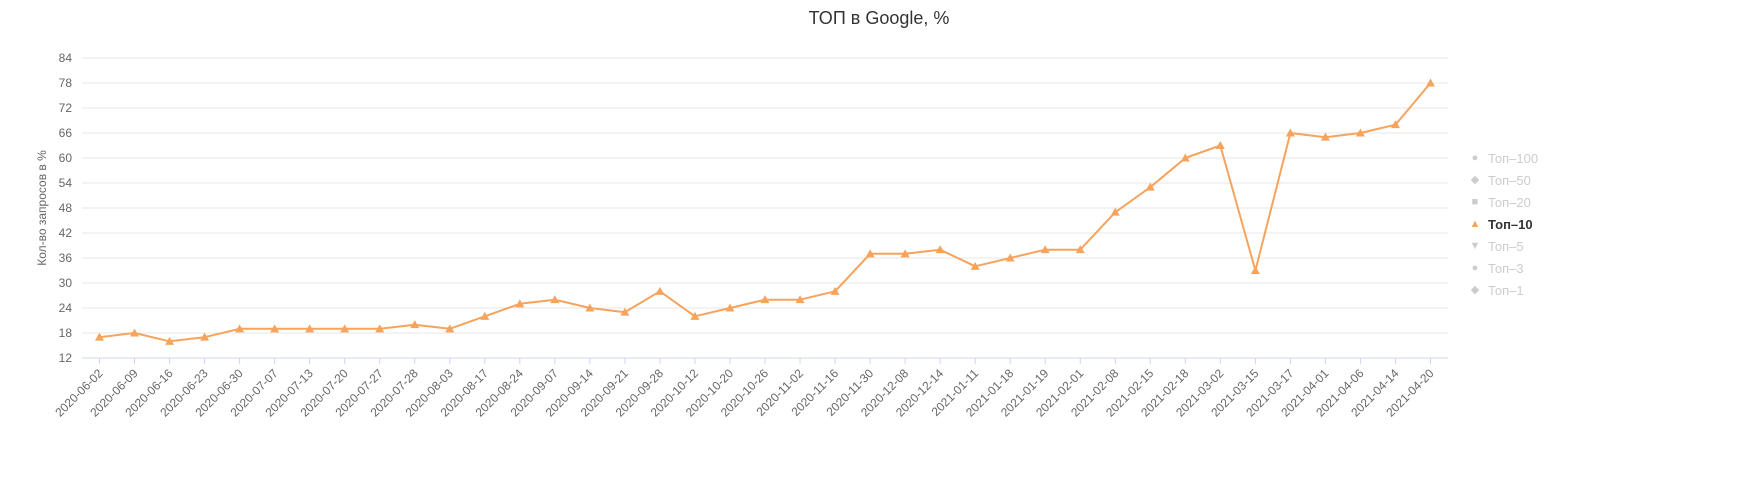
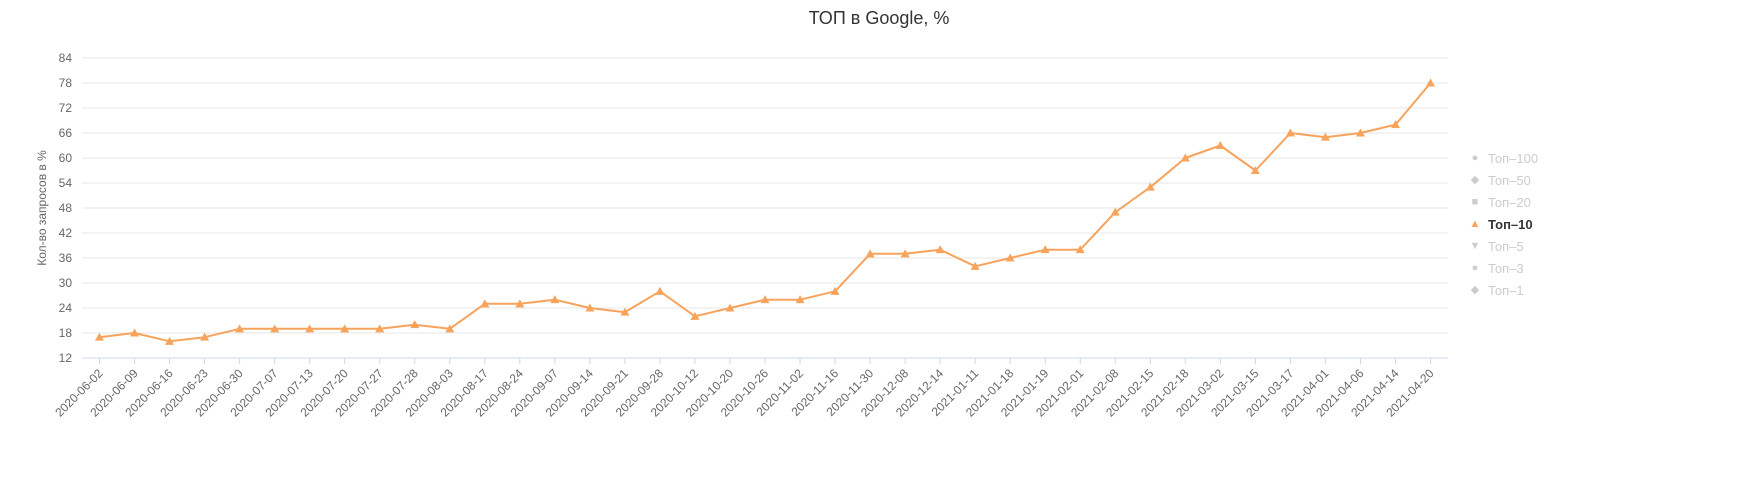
2020-08-17: 22 -> 25
2021-03-15: 33 -> 57
